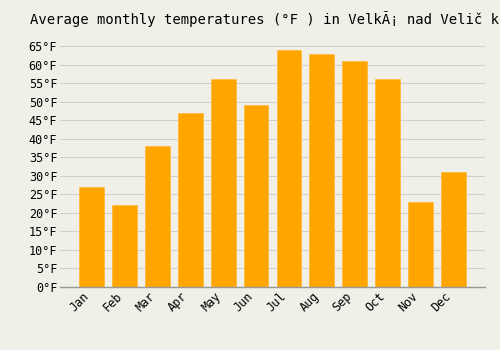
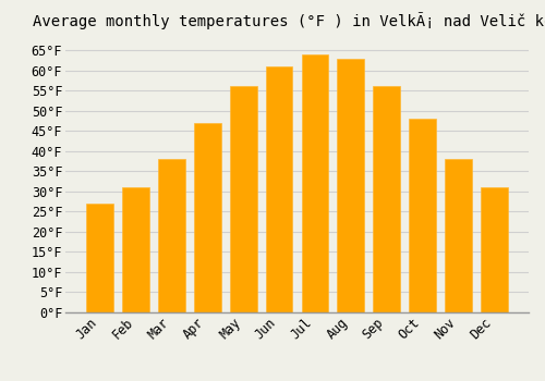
Feb: 22°F -> 31°F
Jun: 49°F -> 61°F
Sep: 61°F -> 56°F
Oct: 56°F -> 48°F
Nov: 23°F -> 38°F
